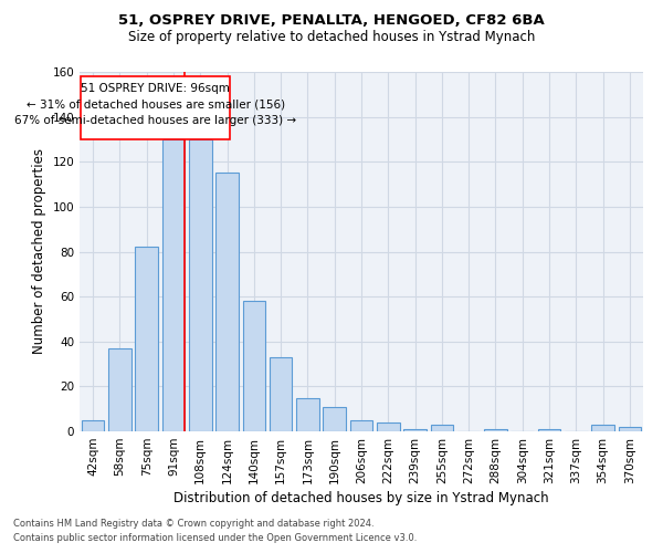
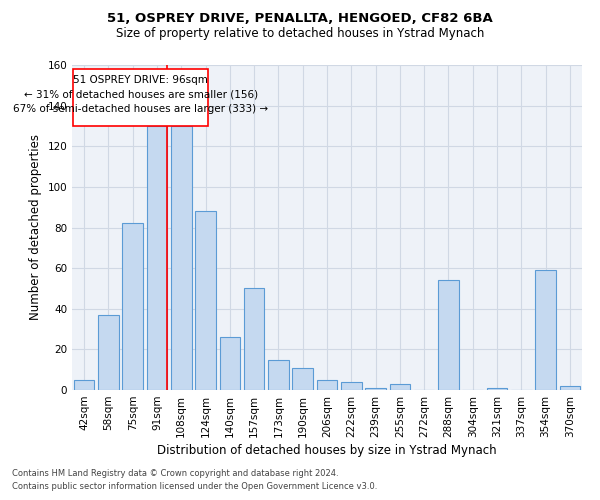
124sqm: 115 -> 88
140sqm: 58 -> 26
157sqm: 33 -> 50
288sqm: 1 -> 54
354sqm: 3 -> 59
